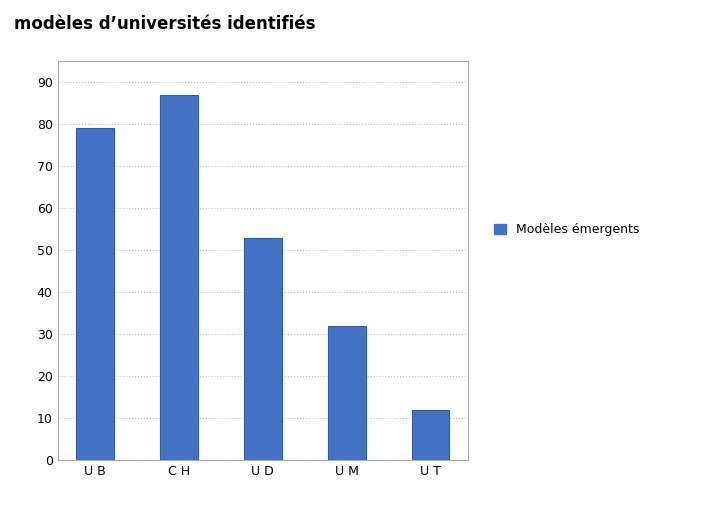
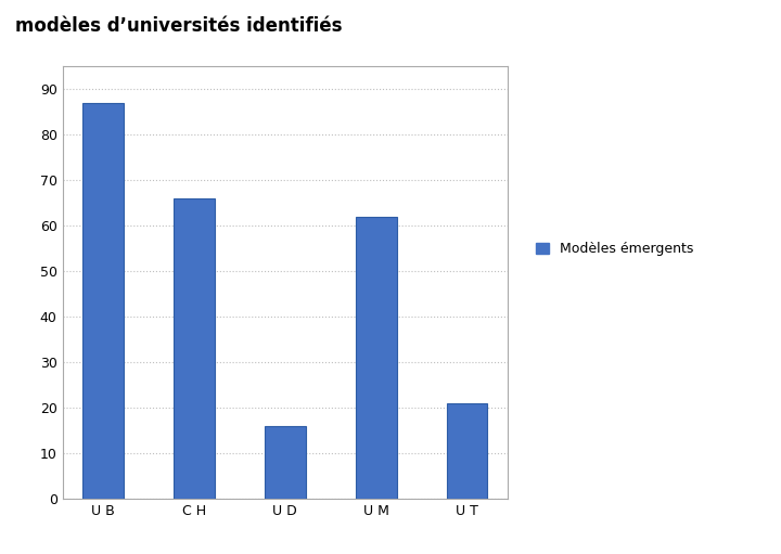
U B: 79 -> 87
C H: 87 -> 66
U D: 53 -> 16
U M: 32 -> 62
U T: 12 -> 21
